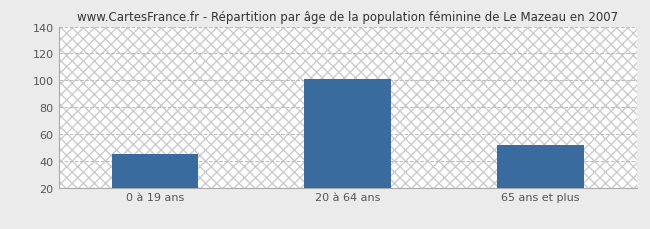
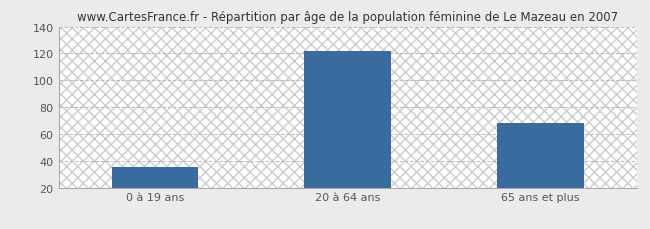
0 à 19 ans: 45 -> 35
20 à 64 ans: 101 -> 122
65 ans et plus: 52 -> 68
